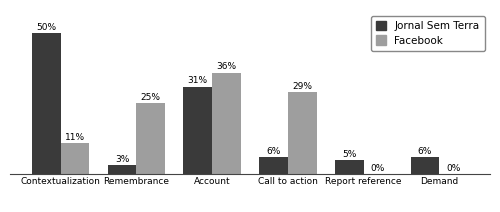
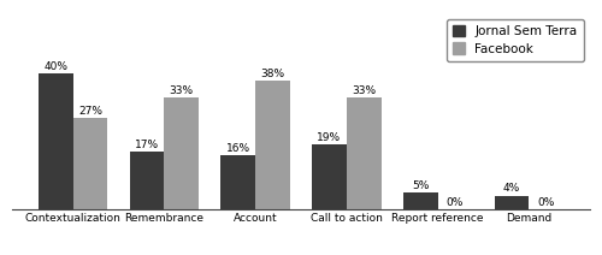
Jornal Sem Terra/Contextualization: 50% -> 40%
Facebook/Contextualization: 11% -> 27%
Jornal Sem Terra/Remembrance: 3% -> 17%
Facebook/Remembrance: 25% -> 33%
Jornal Sem Terra/Account: 31% -> 16%
Facebook/Account: 36% -> 38%
Jornal Sem Terra/Call to action: 6% -> 19%
Facebook/Call to action: 29% -> 33%
Jornal Sem Terra/Demand: 6% -> 4%
